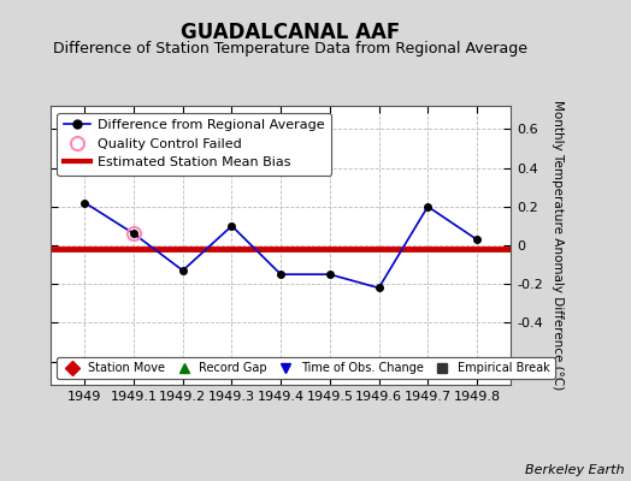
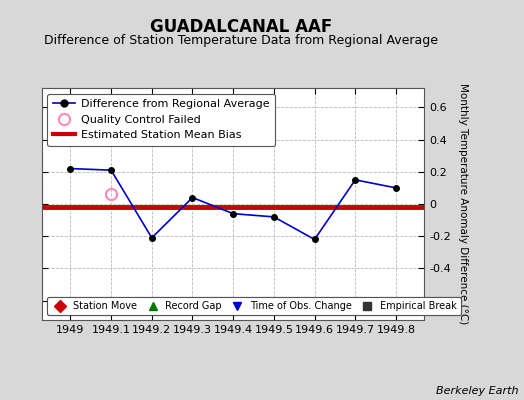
1949.1: 0.06 -> 0.21
1949.2: -0.13 -> -0.21
1949.3: 0.10 -> 0.04
1949.4: -0.15 -> -0.06
1949.5: -0.15 -> -0.08
1949.7: 0.20 -> 0.15
1949.8: 0.03 -> 0.10
